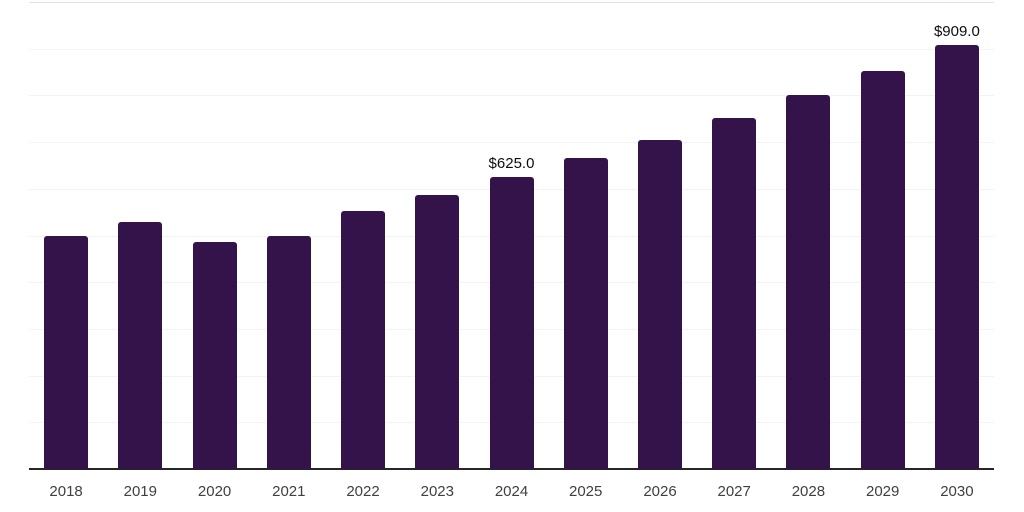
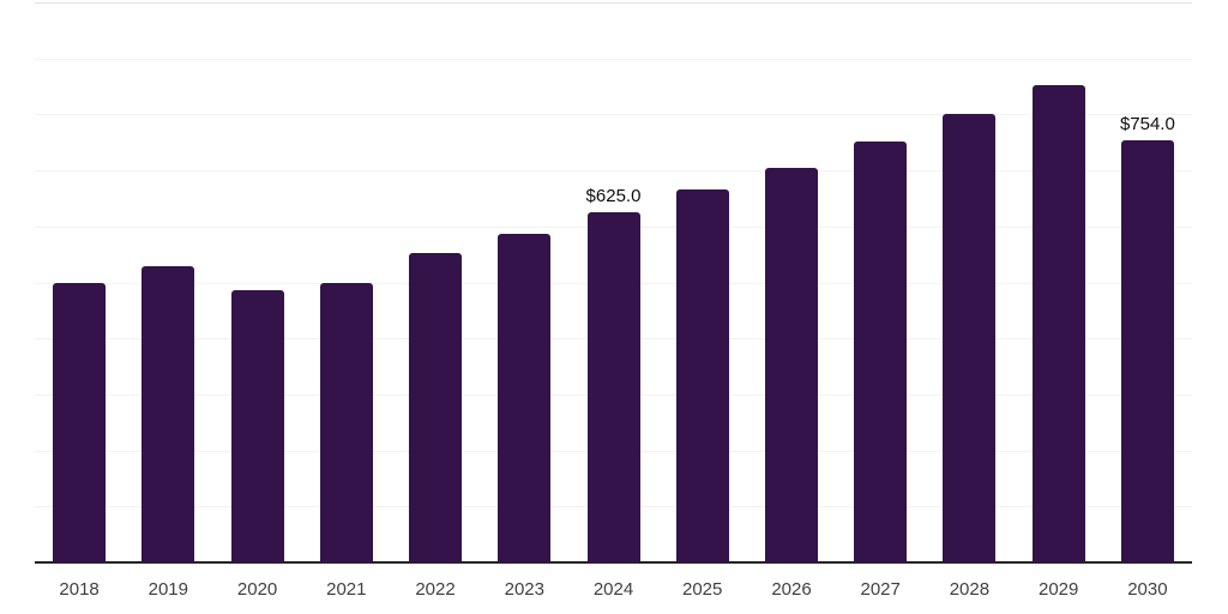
2030: $909.0 -> $754.0
